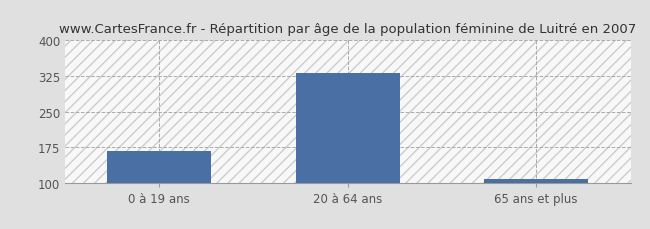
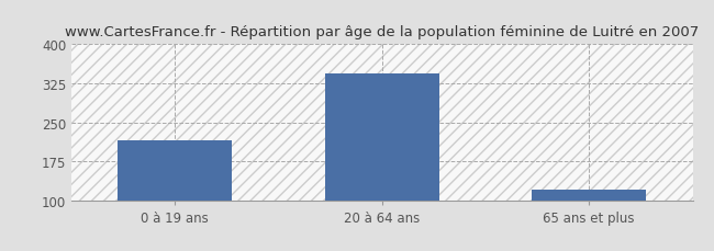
0 à 19 ans: 168 -> 215
20 à 64 ans: 332 -> 345
65 ans et plus: 108 -> 120
